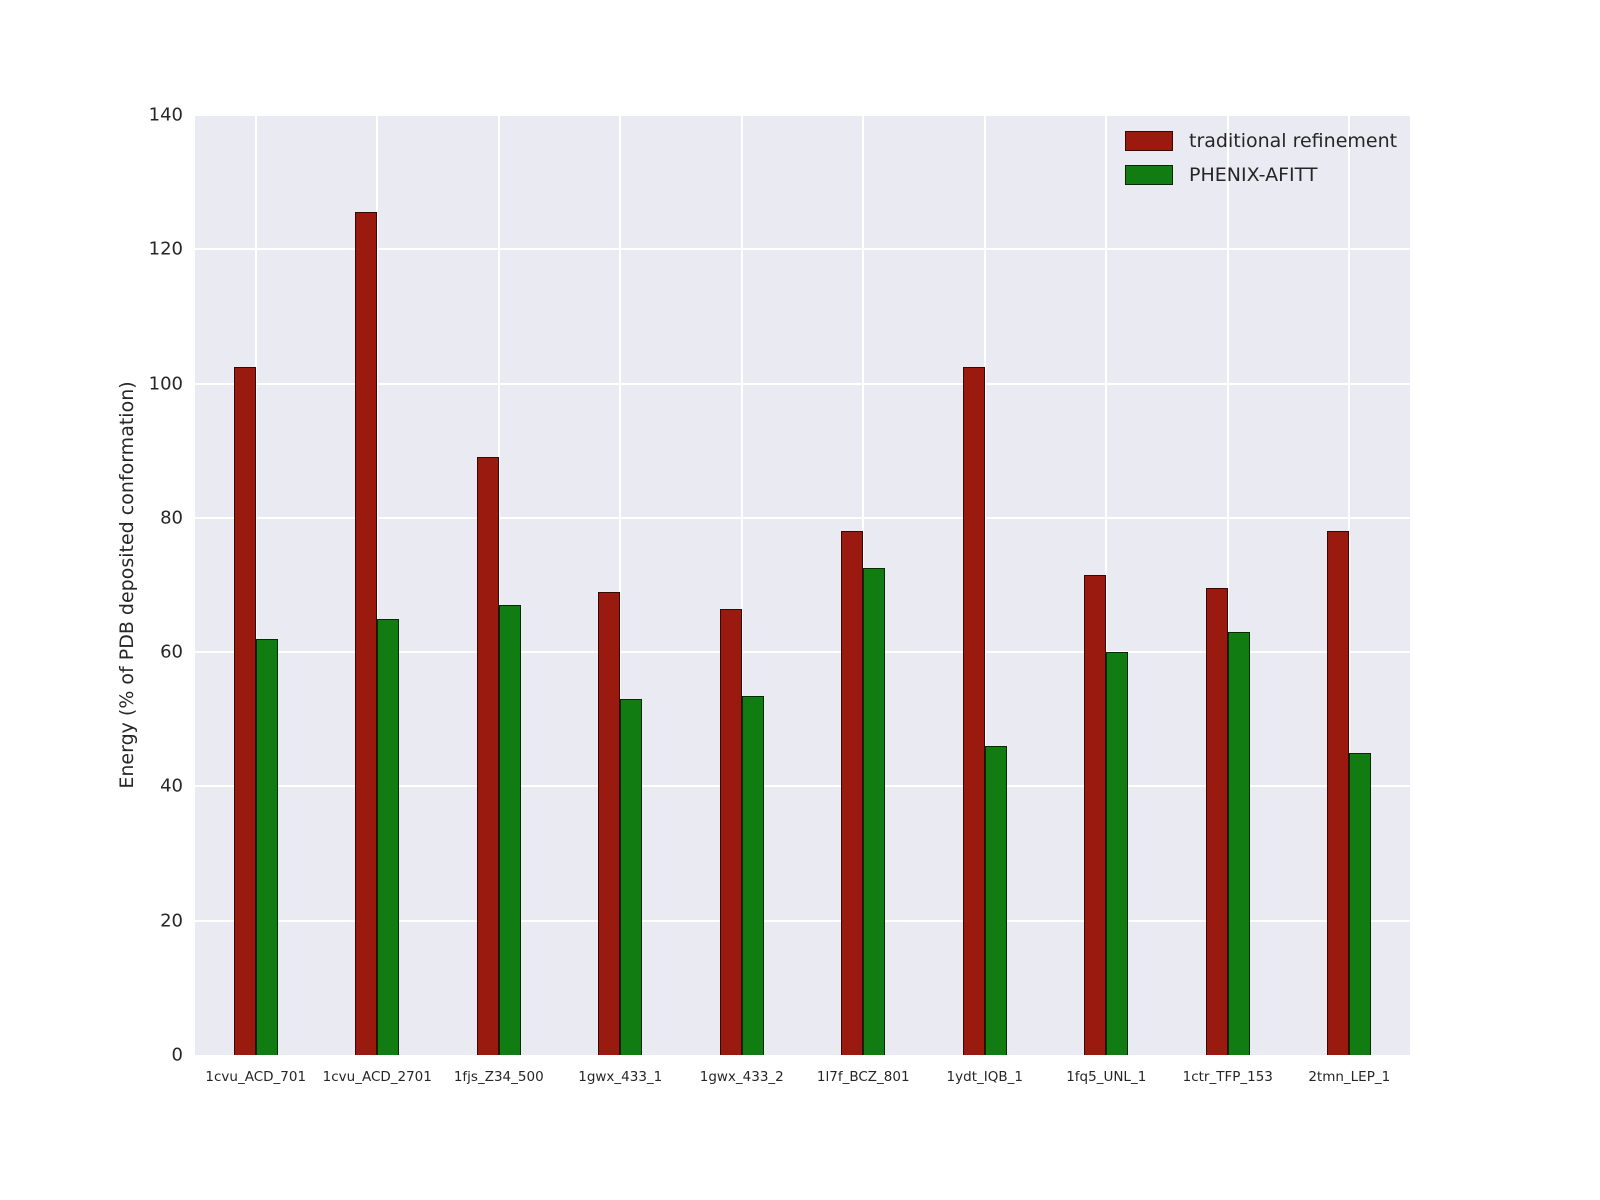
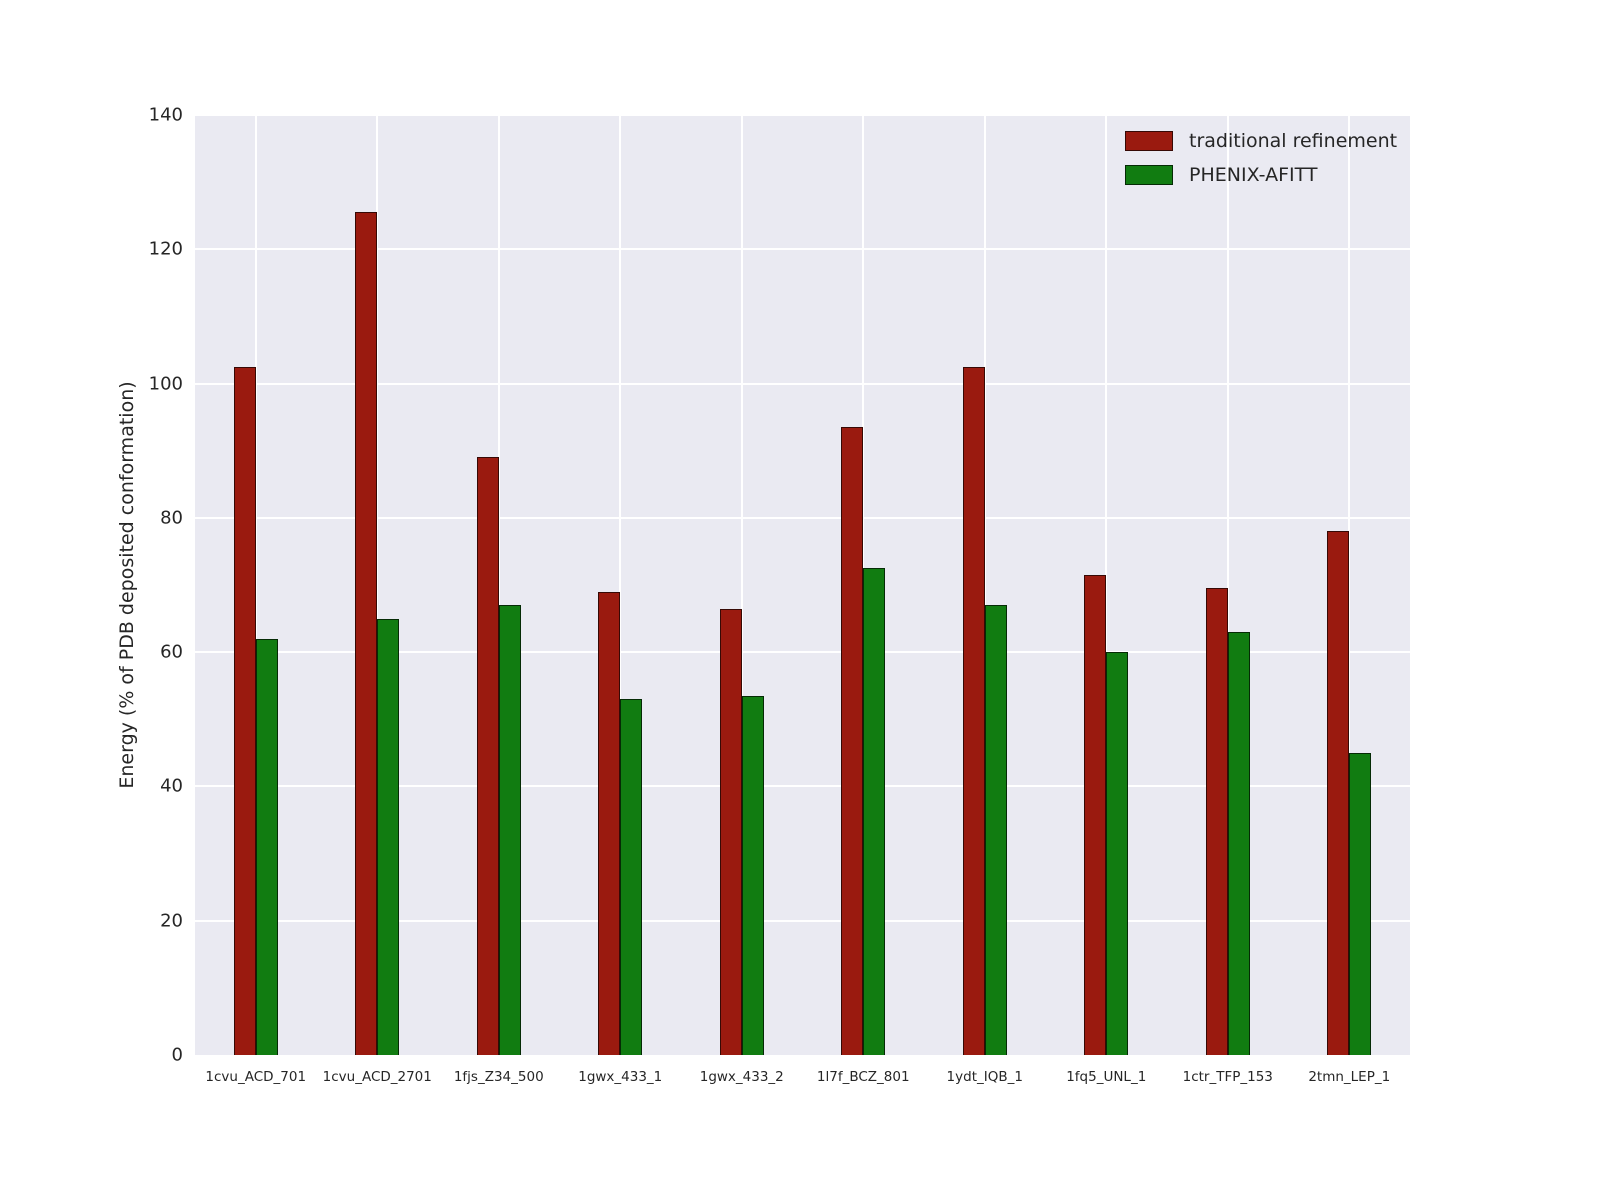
traditional refinement/1l7f_BCZ_801: 78 -> 94
PHENIX-AFITT/1ydt_IQB_1: 46 -> 67
